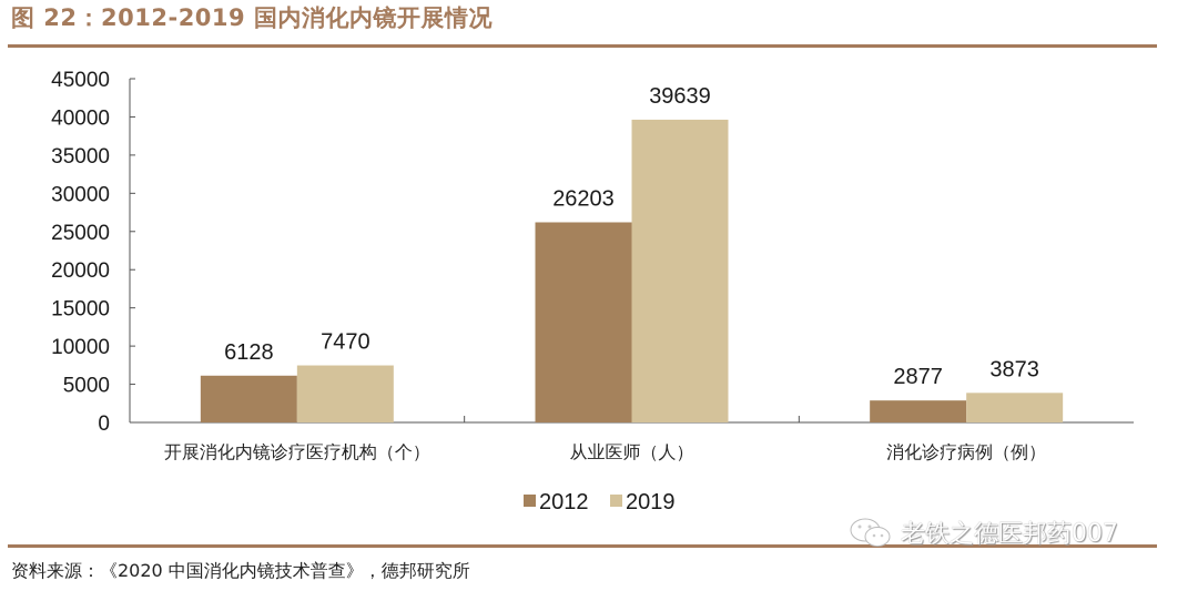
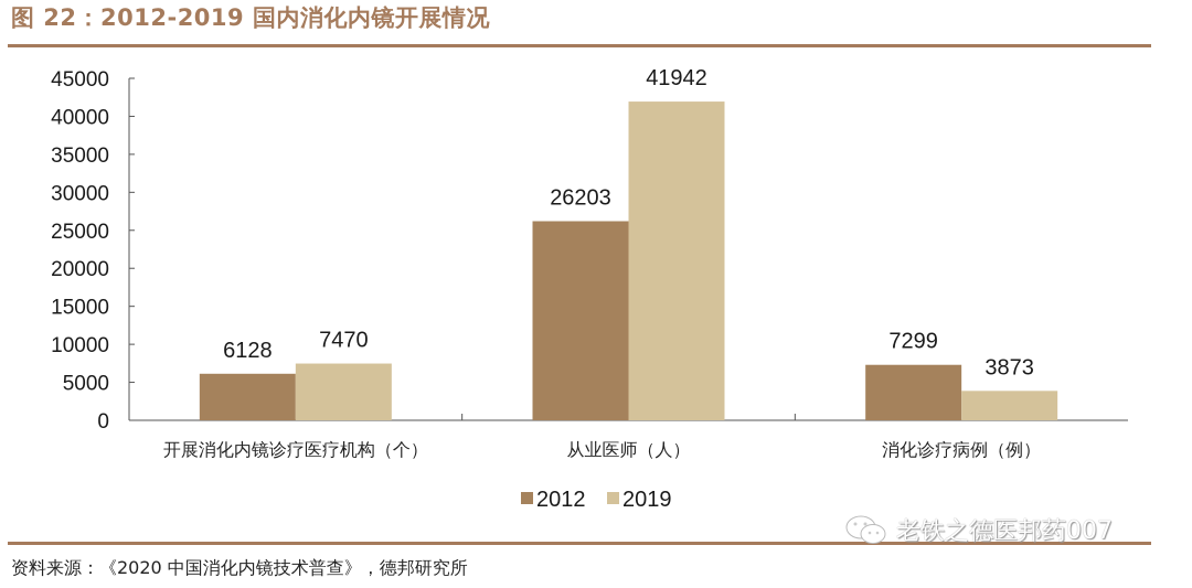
2019/从业医师（人）: 39639 -> 41942
2012/消化诊疗病例（例）: 2877 -> 7299
